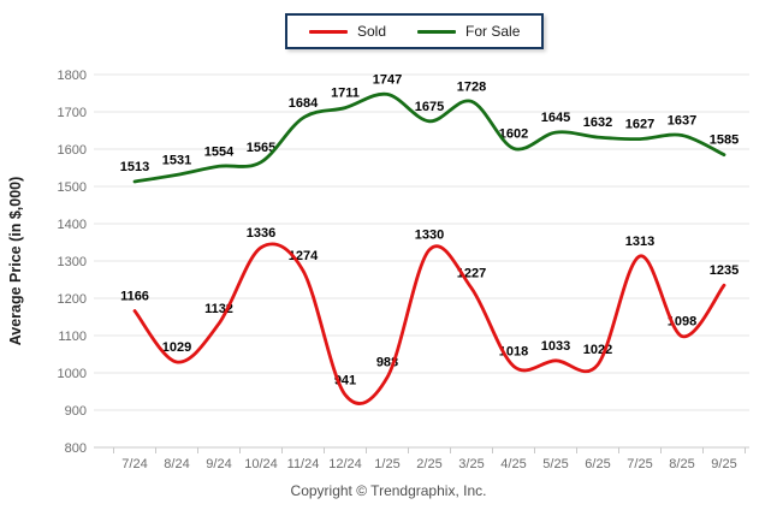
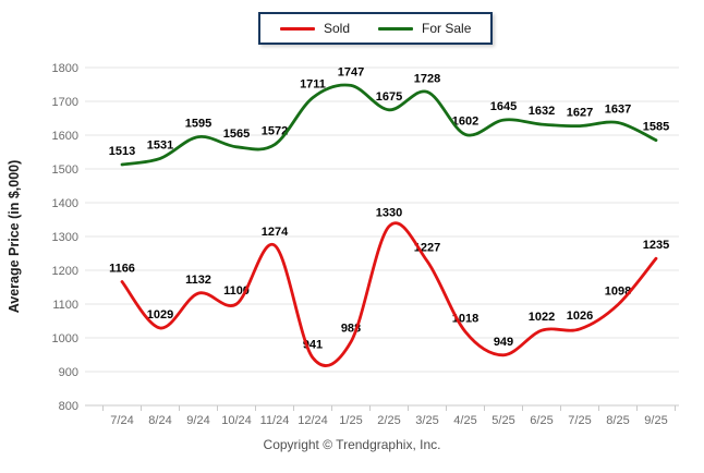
For Sale/9/24: 1554 -> 1595
Sold/10/24: 1336 -> 1100
For Sale/11/24: 1684 -> 1572
Sold/5/25: 1033 -> 949
Sold/7/25: 1313 -> 1026
